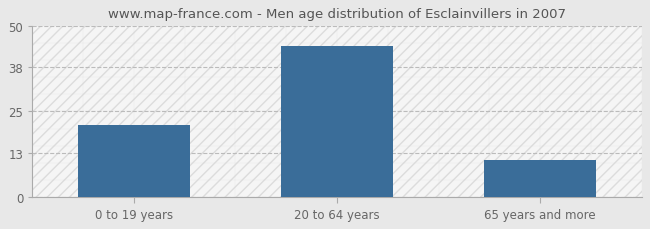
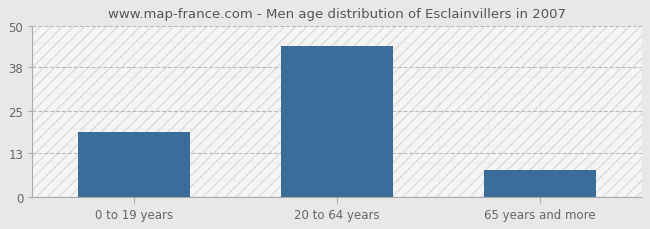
0 to 19 years: 21 -> 19
65 years and more: 11 -> 8
